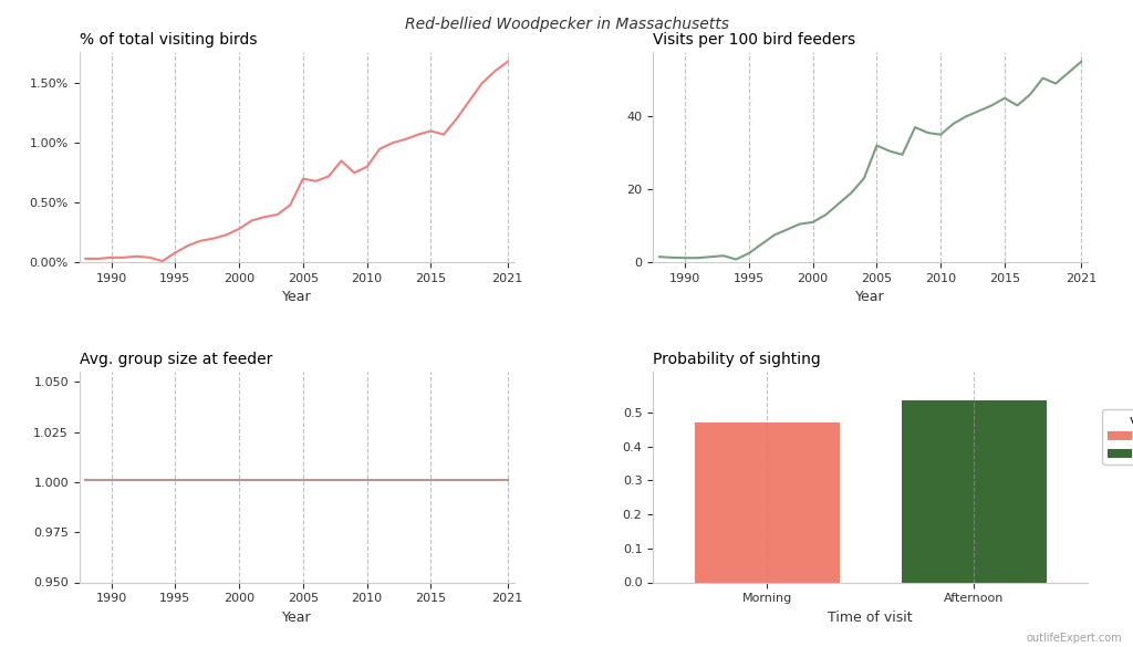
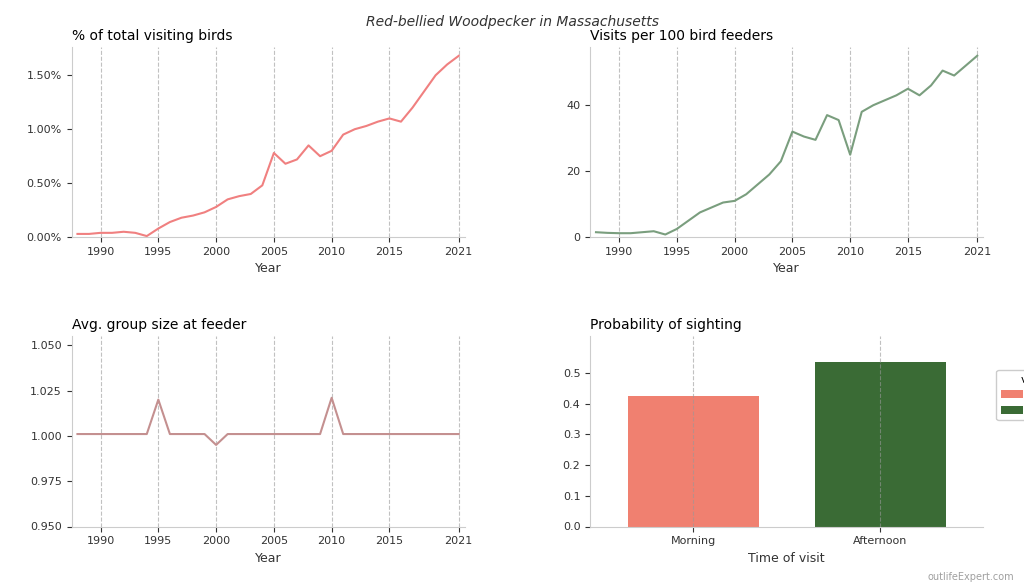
% of total visiting birds/2005: 0.70% -> 0.78%
Visits per 100 bird feeders/2010: 35.0 -> 25.0
Avg. group size at feeder/1995: 1.001 -> 1.020
Avg. group size at feeder/2000: 1.001 -> 0.995
Avg. group size at feeder/2010: 1.001 -> 1.021
Probability of sighting/Morning: 0.470 -> 0.425
